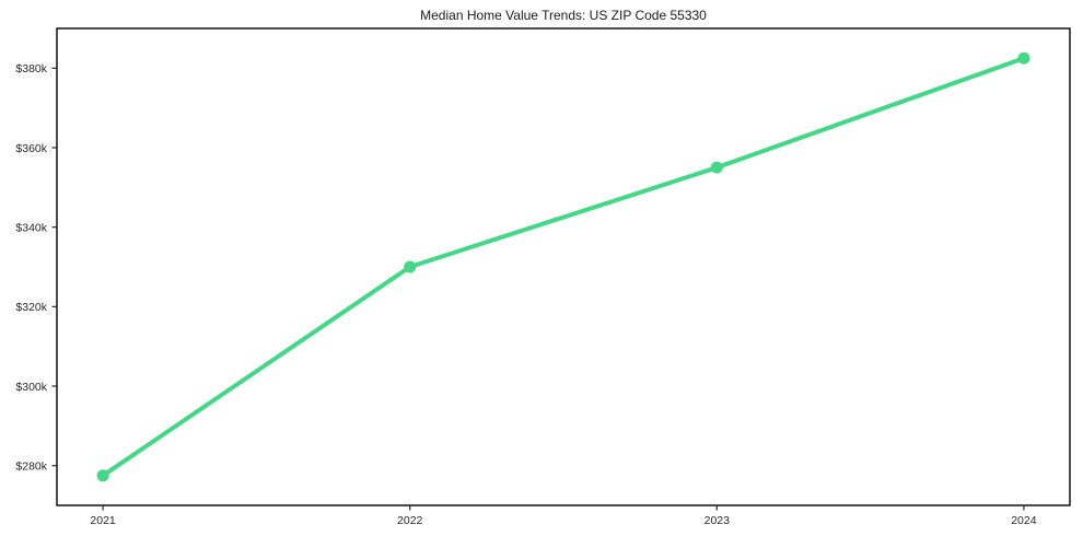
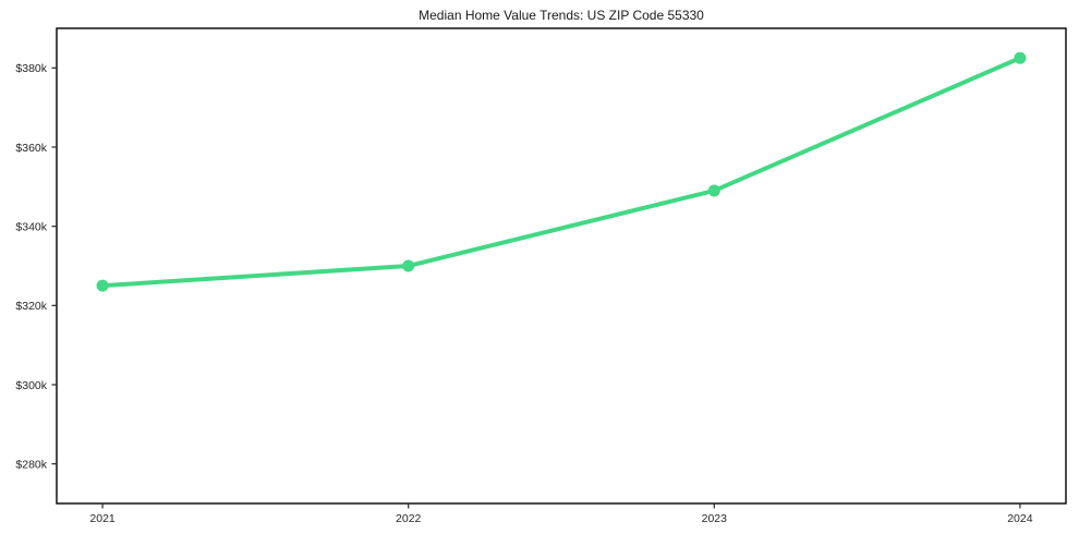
2021: $278k -> $325k
2023: $355k -> $349k
